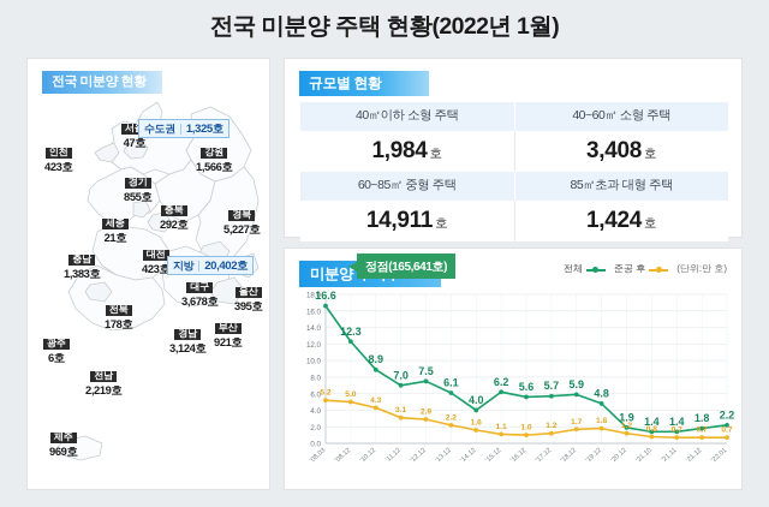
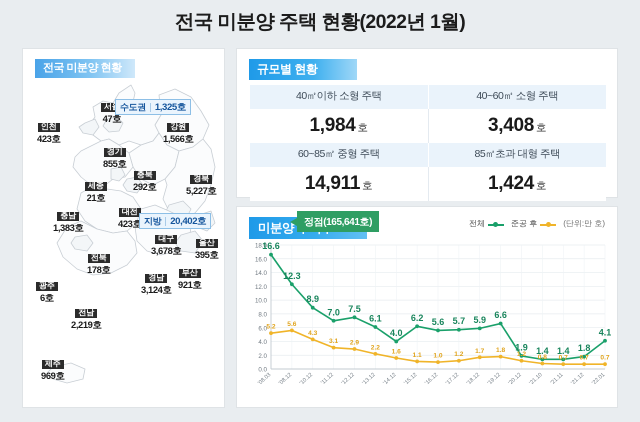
준공 후/'08.12: 5.0 -> 5.6
전체/'19.12: 4.8 -> 6.6
전체/'22.01: 2.2 -> 4.1
